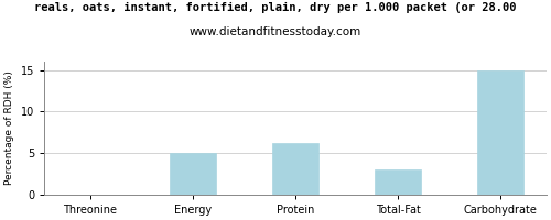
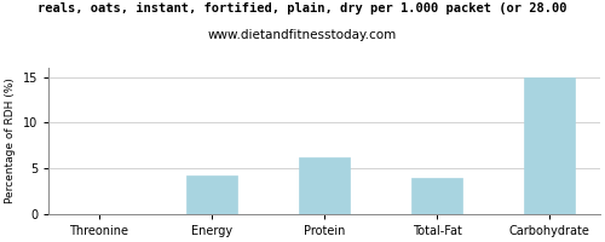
Energy: 5.0 -> 4.2
Total-Fat: 3.0 -> 4.0
